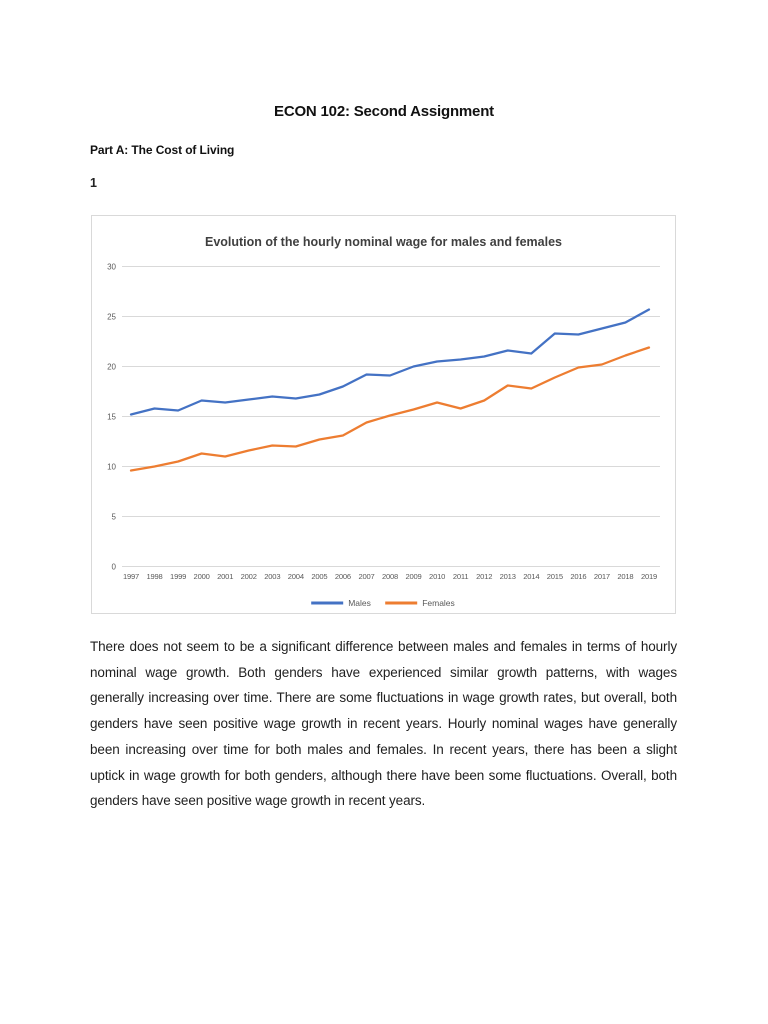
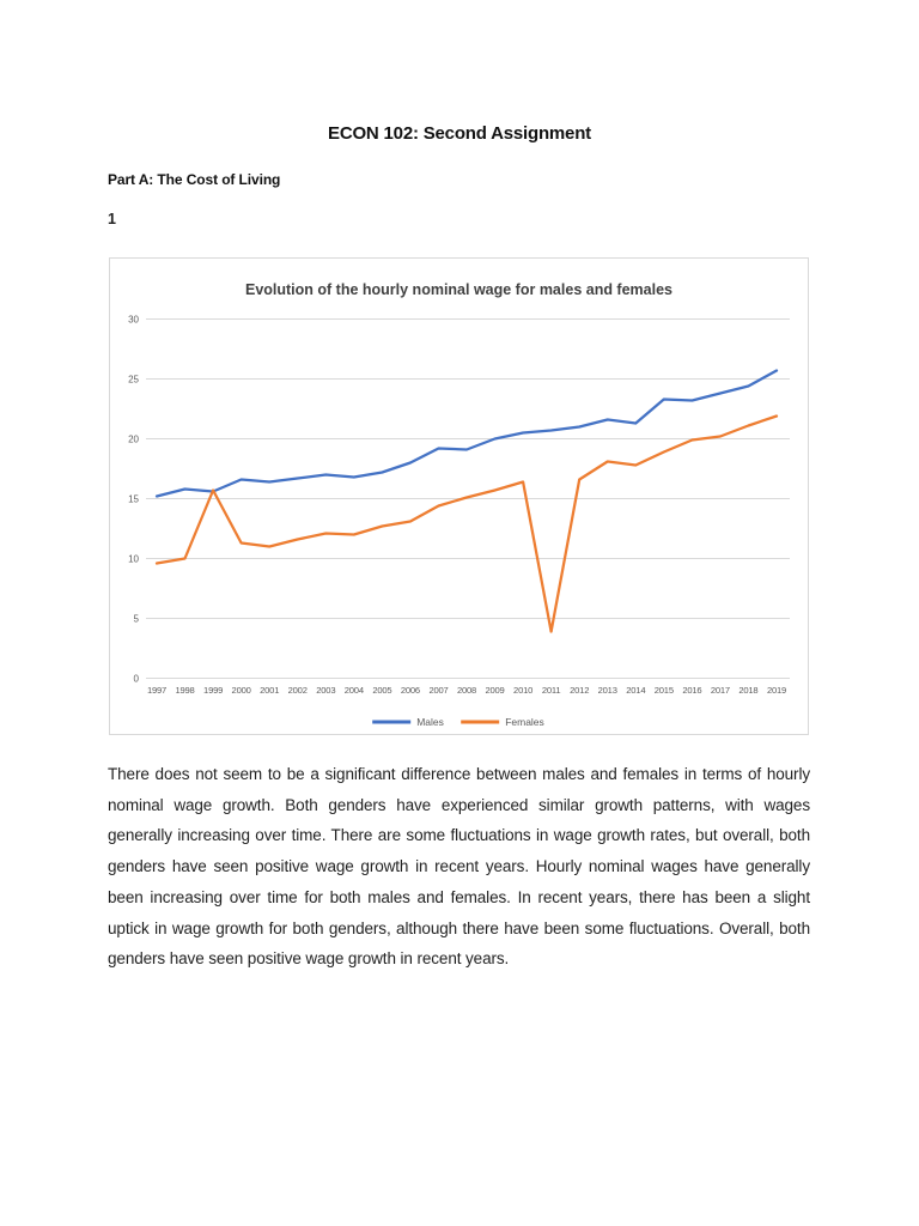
Females/1999: 10.5 -> 15.7
Females/2011: 15.8 -> 3.9
